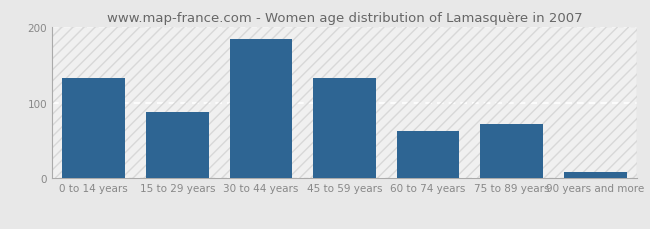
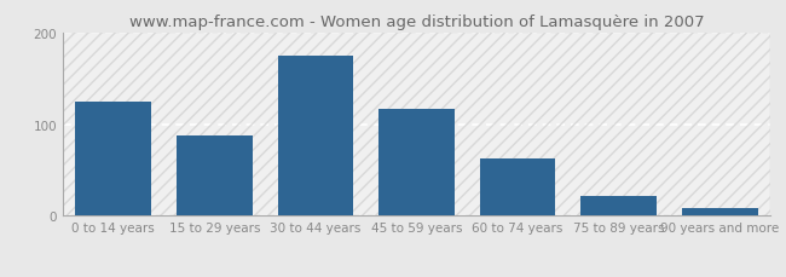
0 to 14 years: 132 -> 125
30 to 44 years: 184 -> 175
45 to 59 years: 132 -> 116
75 to 89 years: 72 -> 22
